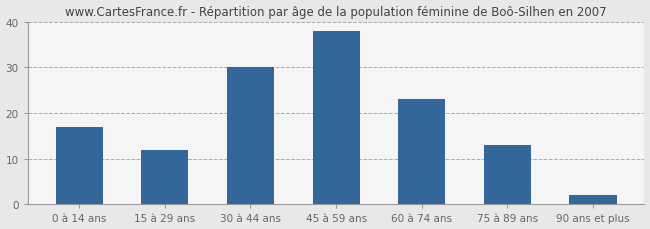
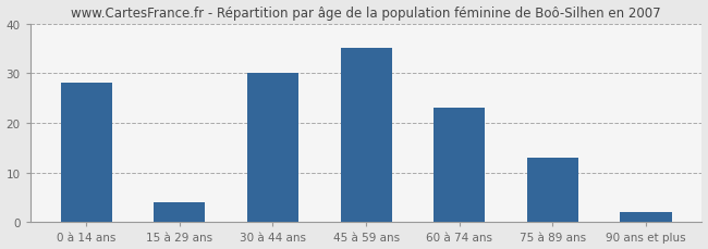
0 à 14 ans: 17 -> 28
15 à 29 ans: 12 -> 4
45 à 59 ans: 38 -> 35
